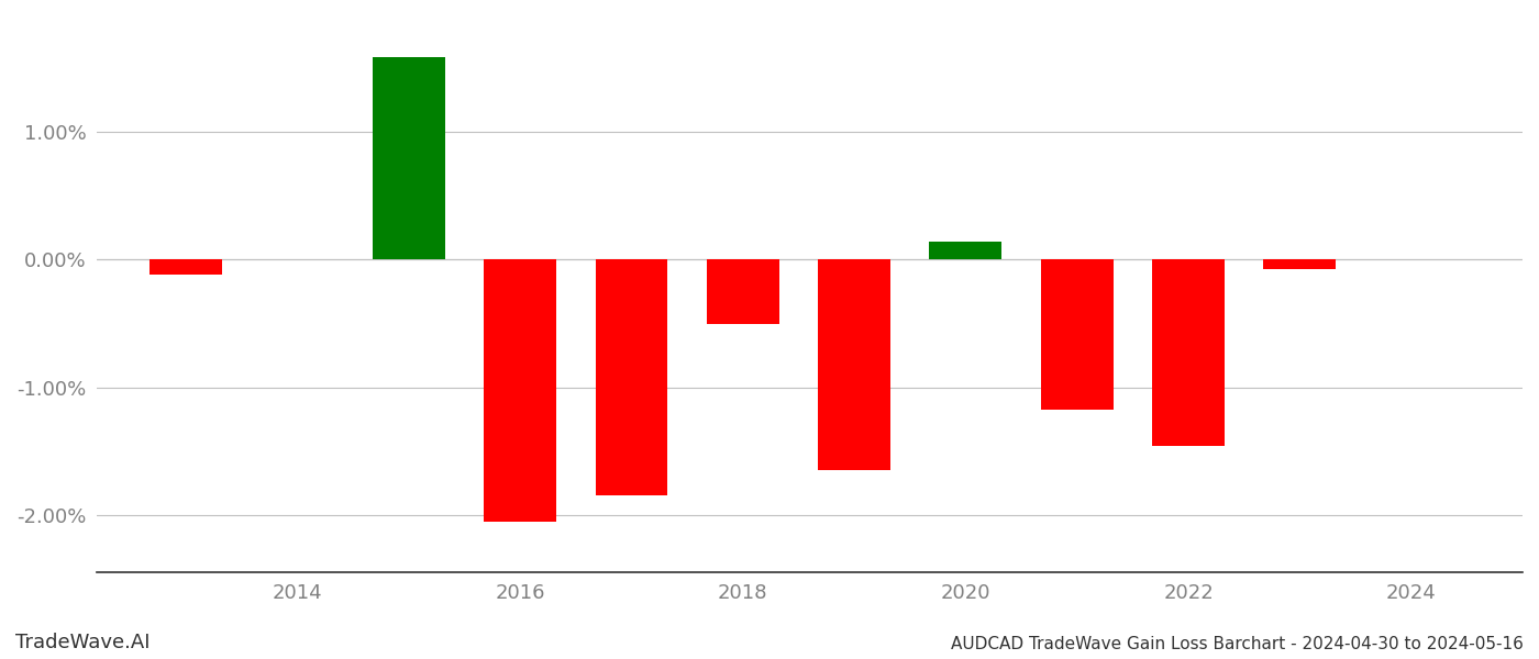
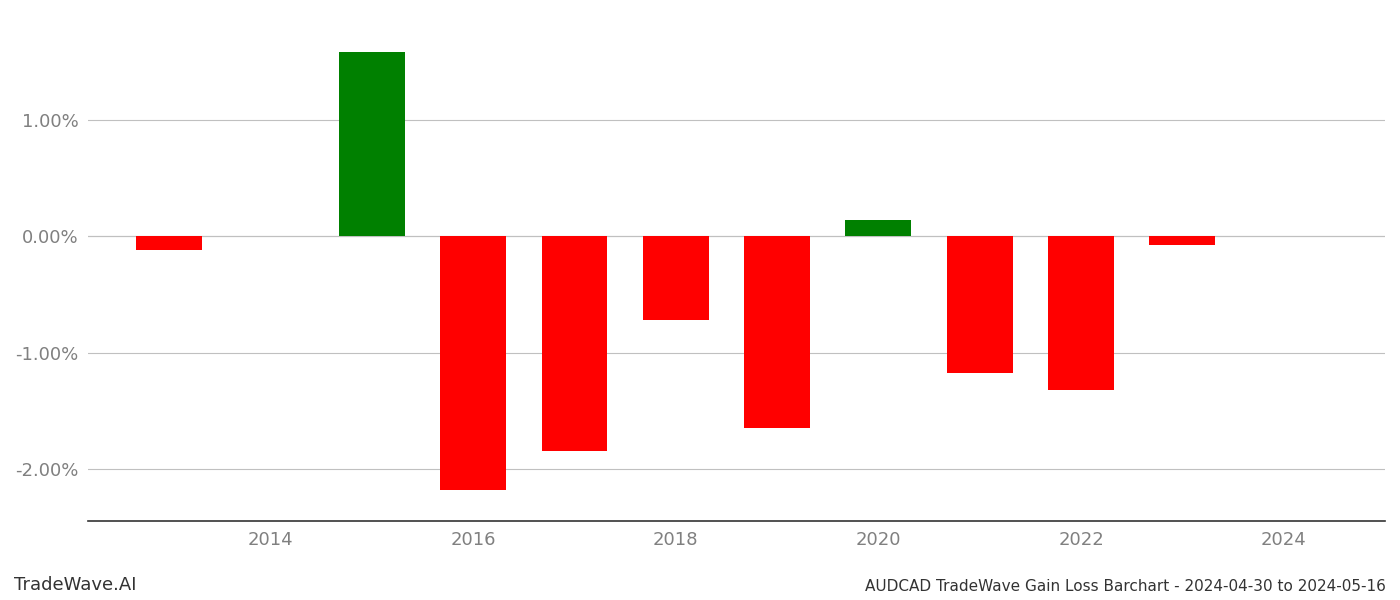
2016: -2.05% -> -2.18%
2018: -0.51% -> -0.72%
2022: -1.46% -> -1.32%
